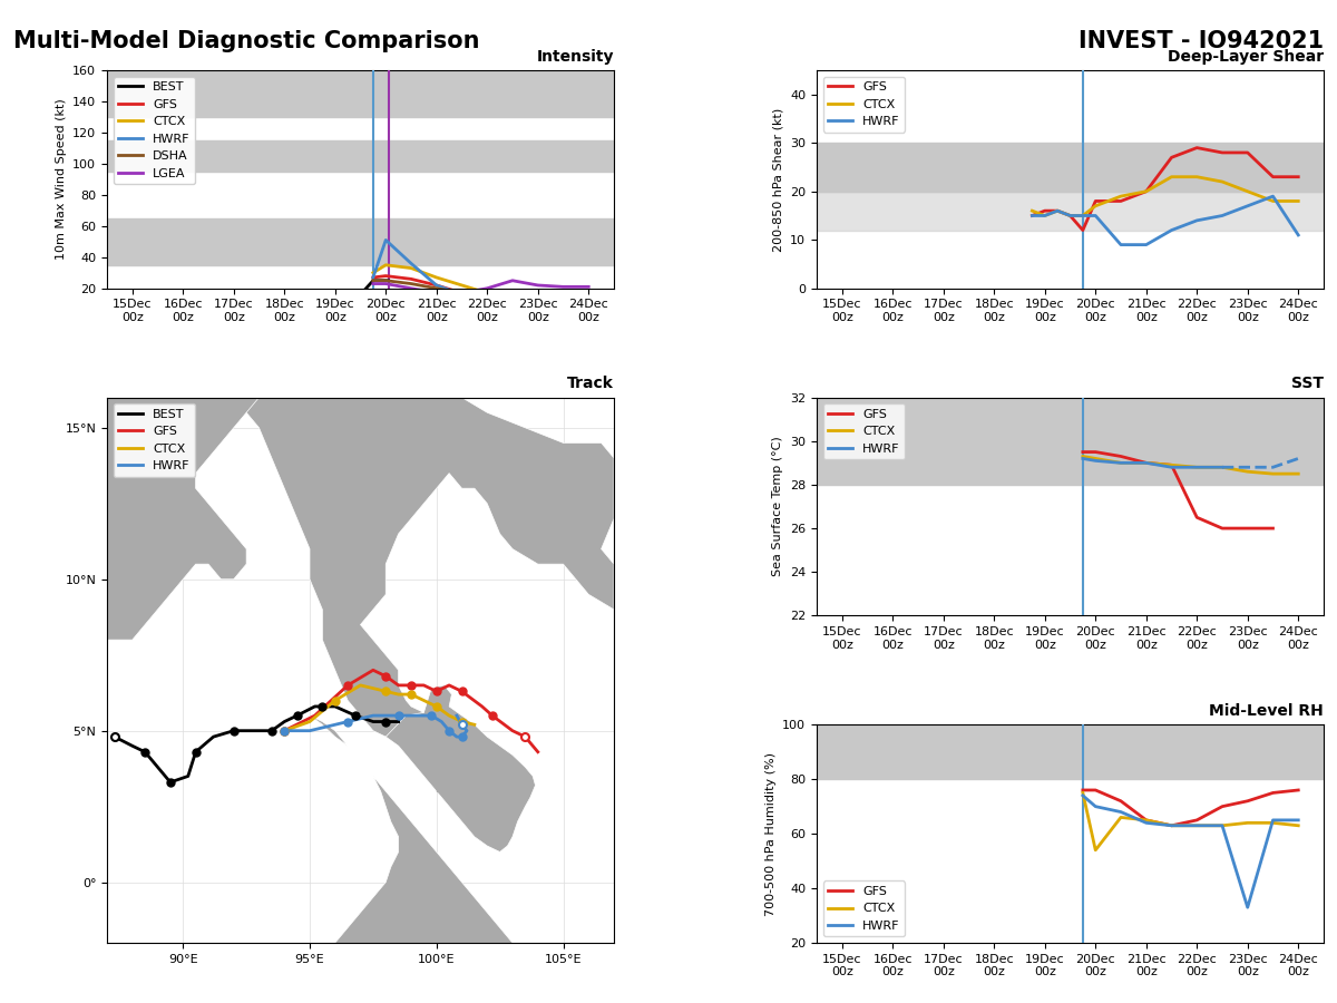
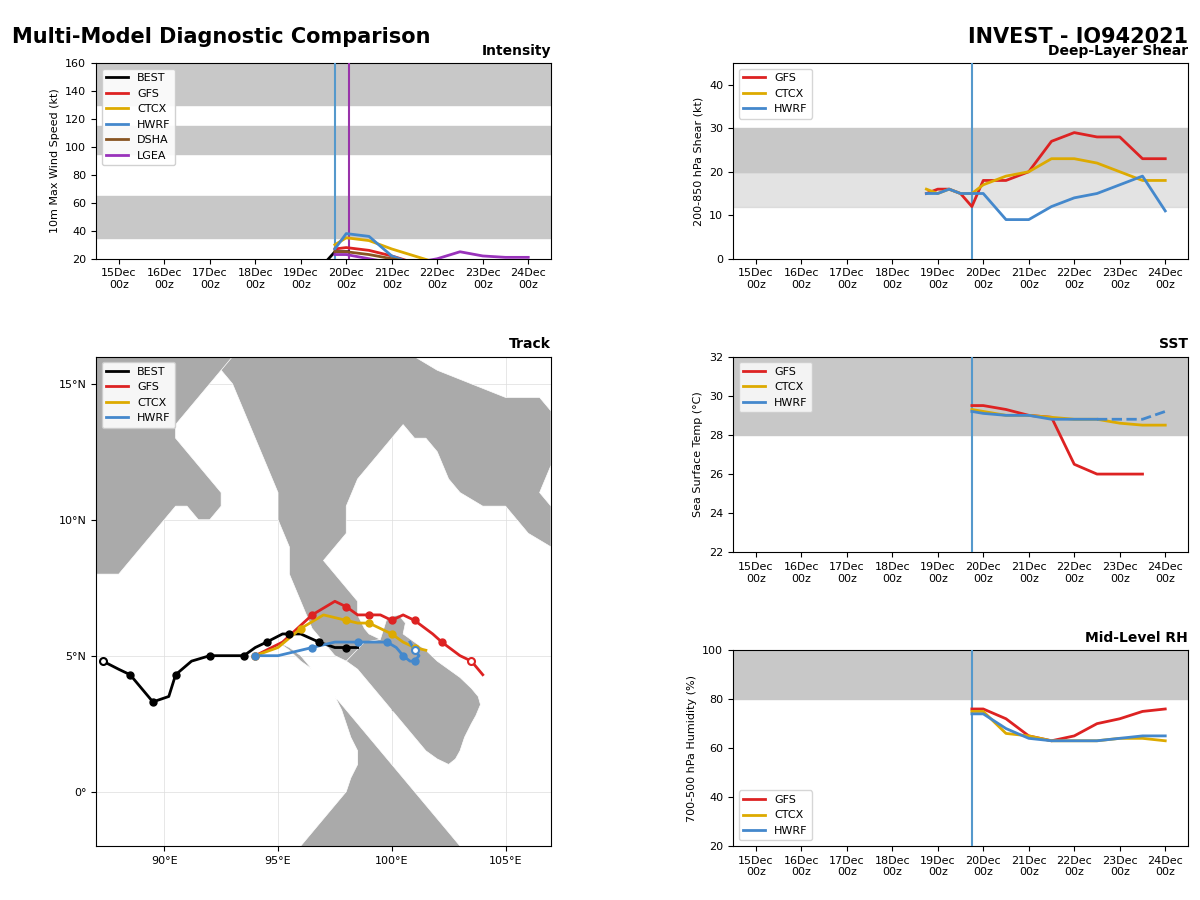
Intensity/HWRF/20Dec 00z: 51 -> 38
Mid-Level RH/CTCX/20Dec 00z: 54 -> 75
Mid-Level RH/HWRF/20Dec 00z: 70 -> 74
Mid-Level RH/HWRF/23Dec 00z: 33 -> 64
